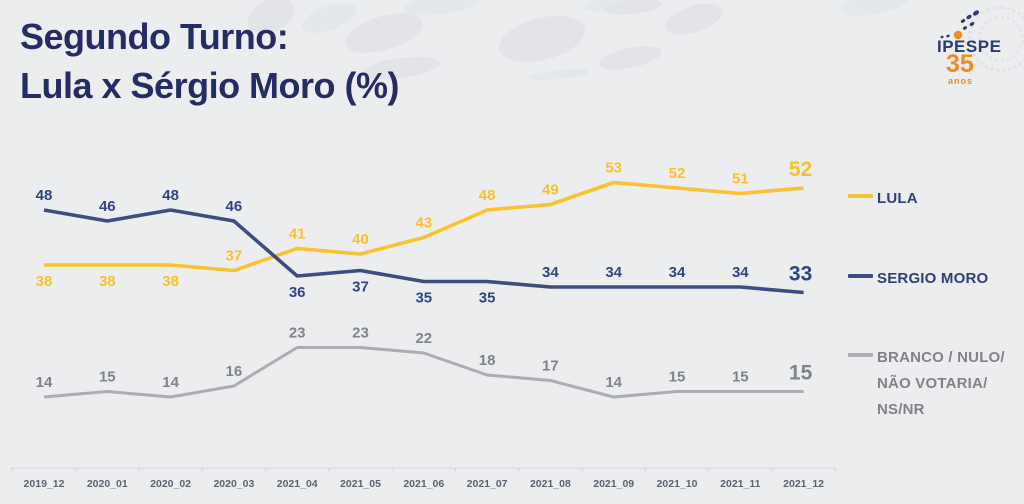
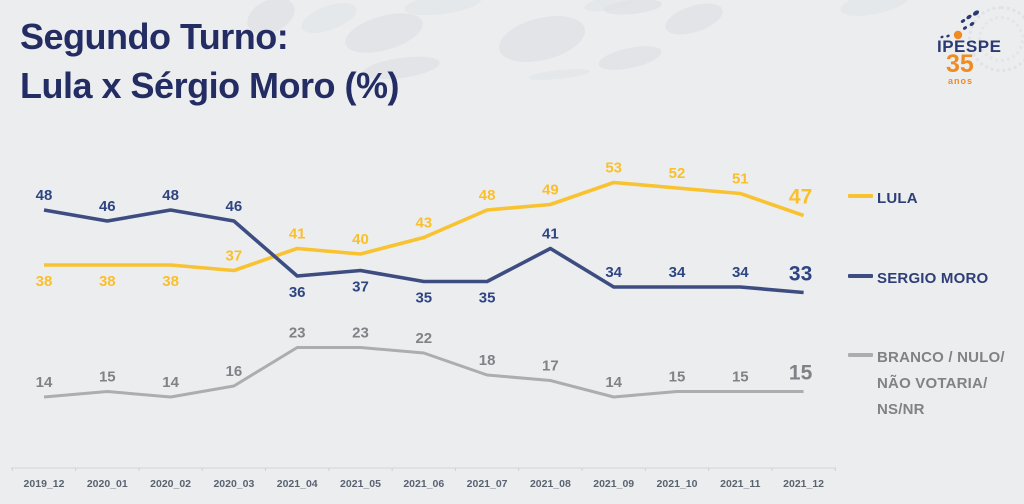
SERGIO MORO/2021_08: 34 -> 41
LULA/2021_12: 52 -> 47
